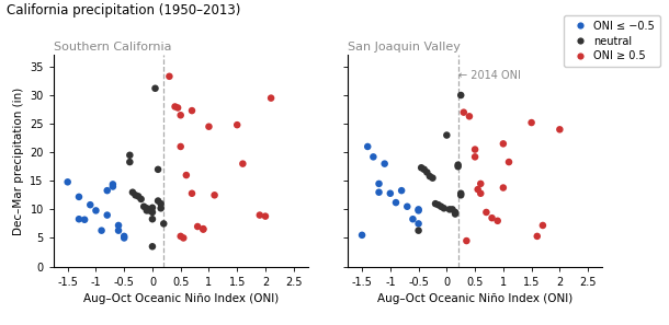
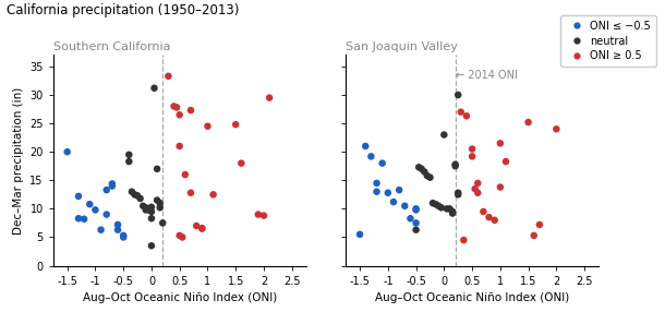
Southern California/ONI ≤ −0.5/-1.5: 14.8 -> 20.0
